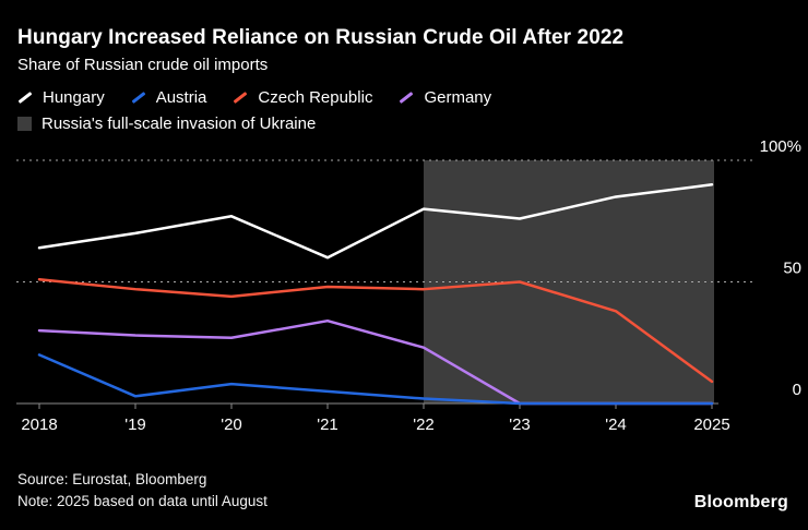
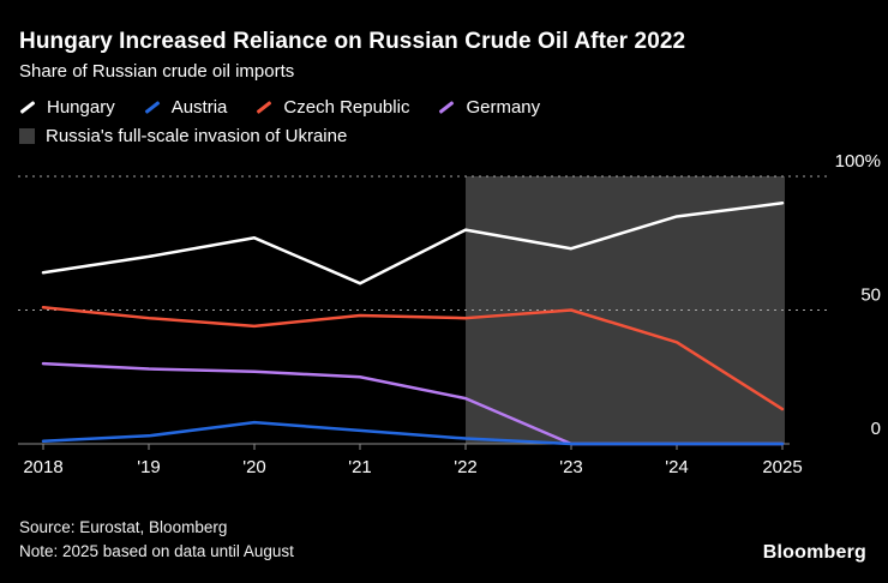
Austria/2018: 20% -> 1%
Germany/'21: 34% -> 25%
Germany/'22: 23% -> 17%
Hungary/'23: 76% -> 73%
Czech Republic/2025: 9% -> 13%
